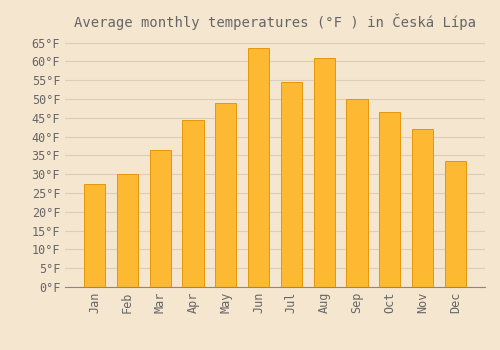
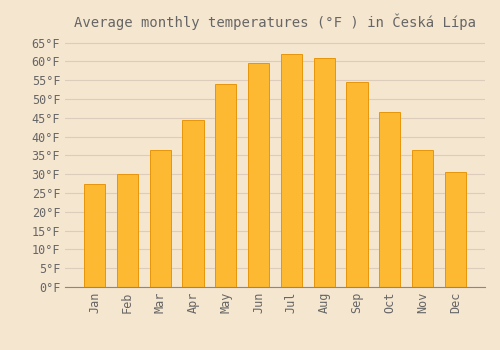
May: 49.0°F -> 54.0°F
Jun: 63.5°F -> 59.5°F
Jul: 54.5°F -> 62.0°F
Sep: 50.0°F -> 54.5°F
Nov: 42.0°F -> 36.5°F
Dec: 33.5°F -> 30.5°F
